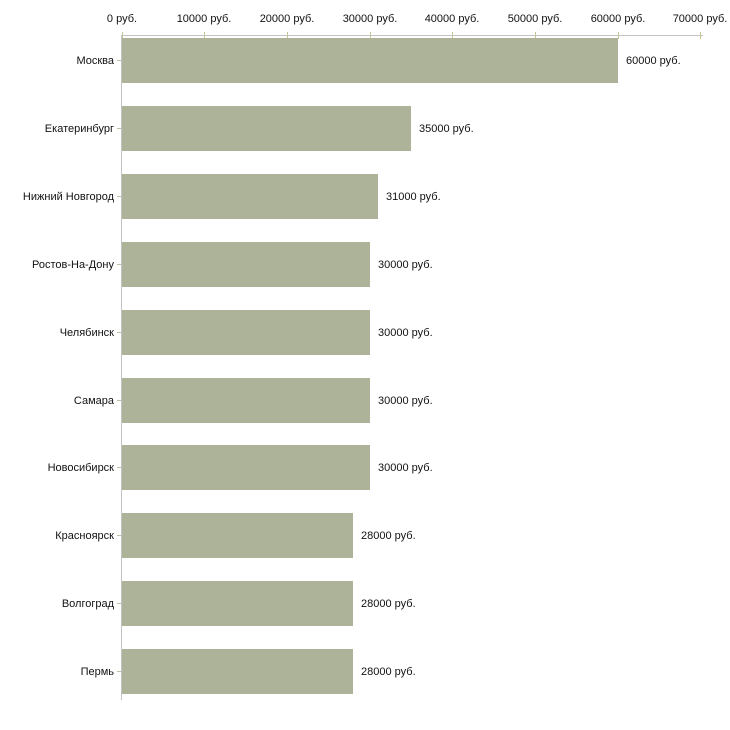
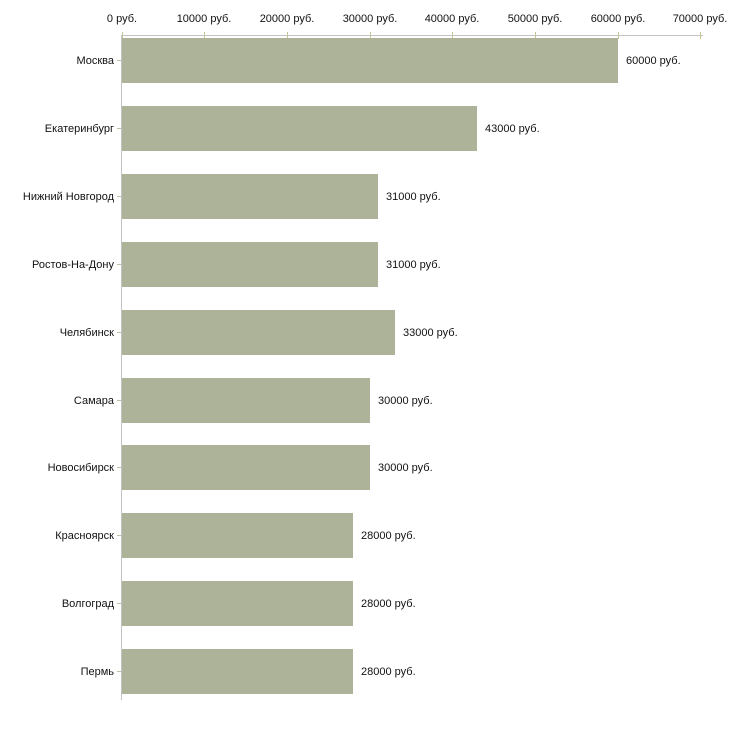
Екатеринбург: 35000 -> 43000
Ростов-На-Дону: 30000 -> 31000
Челябинск: 30000 -> 33000
